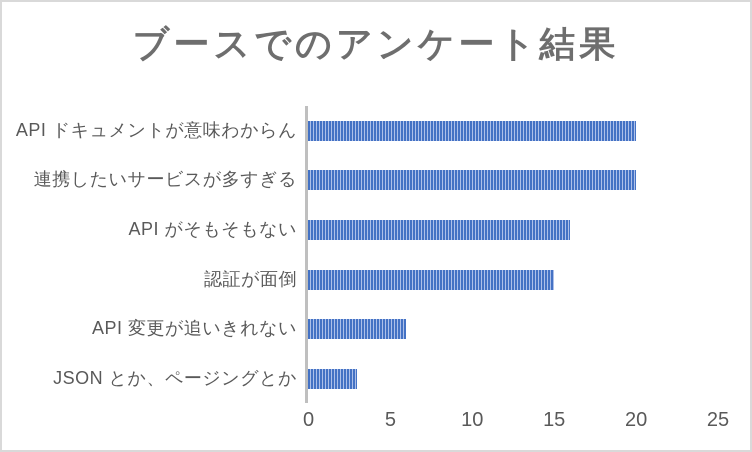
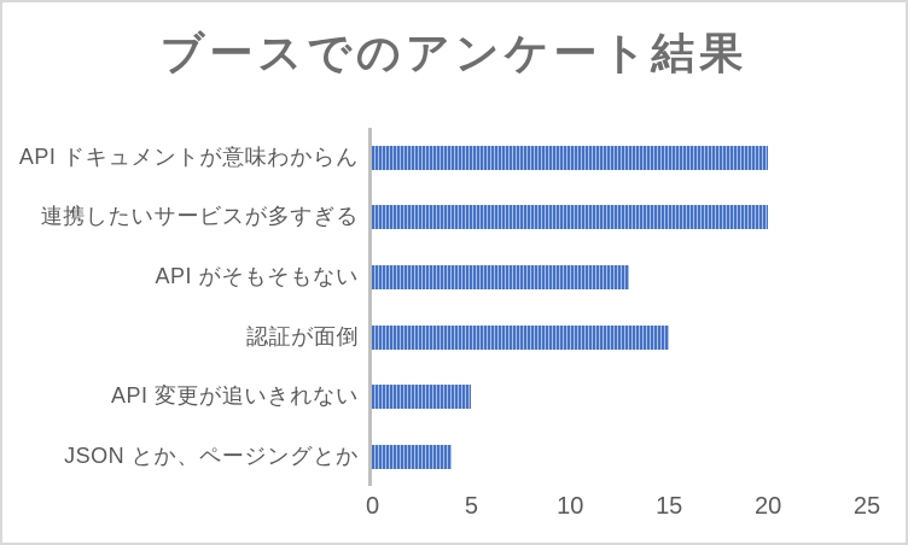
API がそもそもない: 16 -> 13
API 変更が追いきれない: 6 -> 5
JSON とか、ページングとか: 3 -> 4
